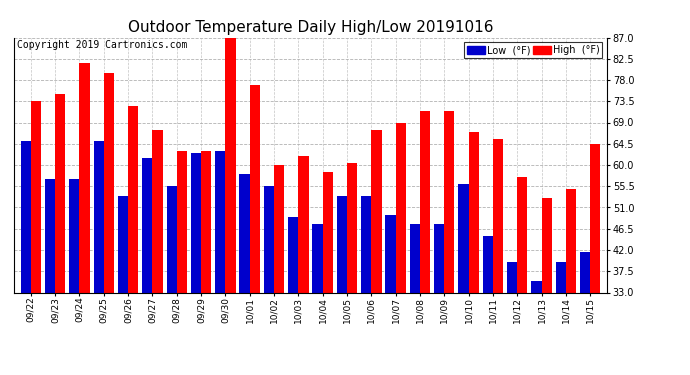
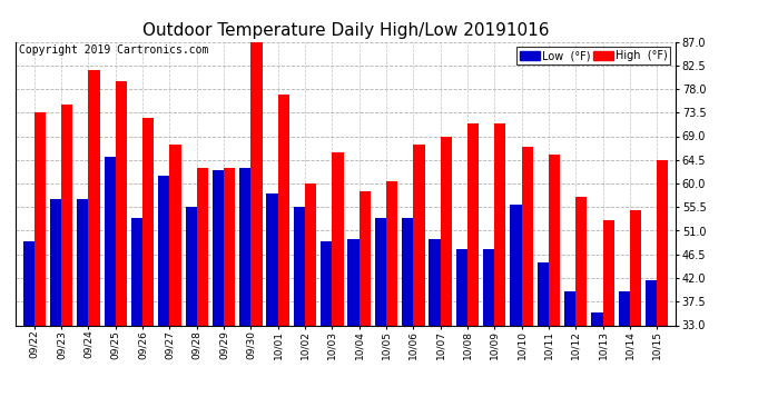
Low (°F)/09/22: 65.0 -> 49.0
High (°F)/10/03: 62.0 -> 66.0
Low (°F)/10/04: 47.5 -> 49.5
